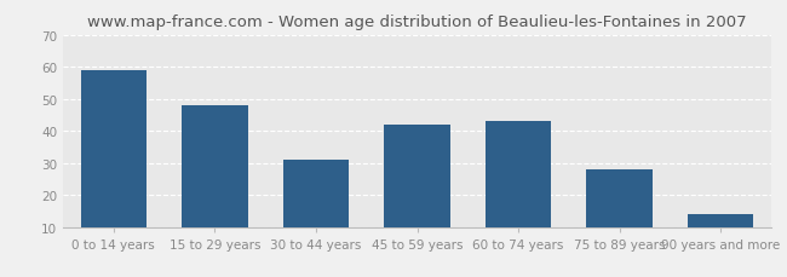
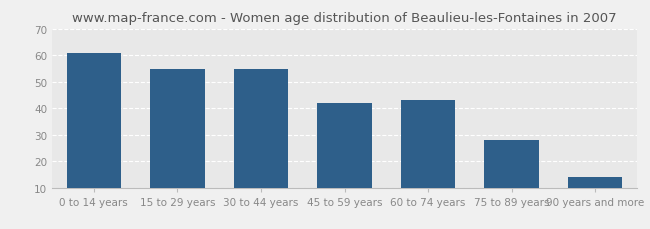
0 to 14 years: 59 -> 61
15 to 29 years: 48 -> 55
30 to 44 years: 31 -> 55
